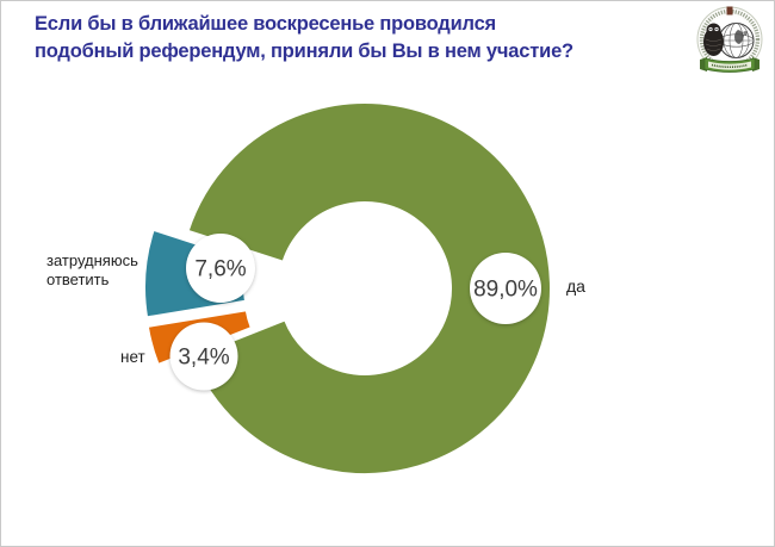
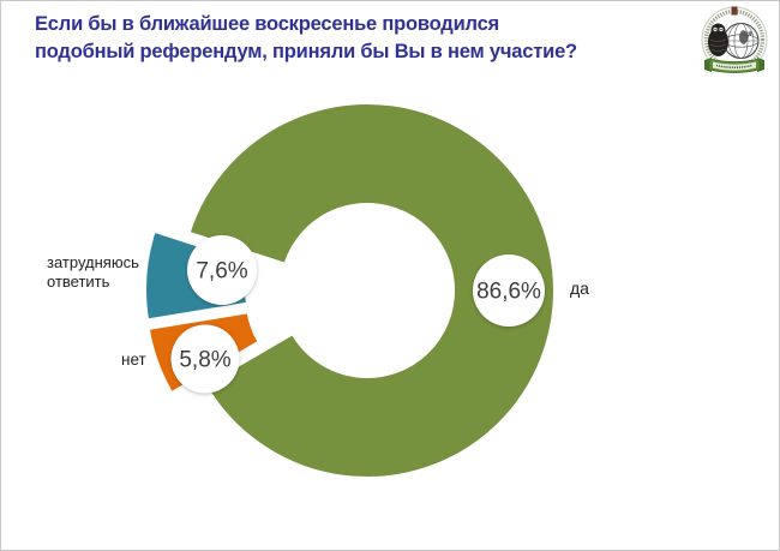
да: 89,0% -> 86,6%
нет: 3,4% -> 5,8%
